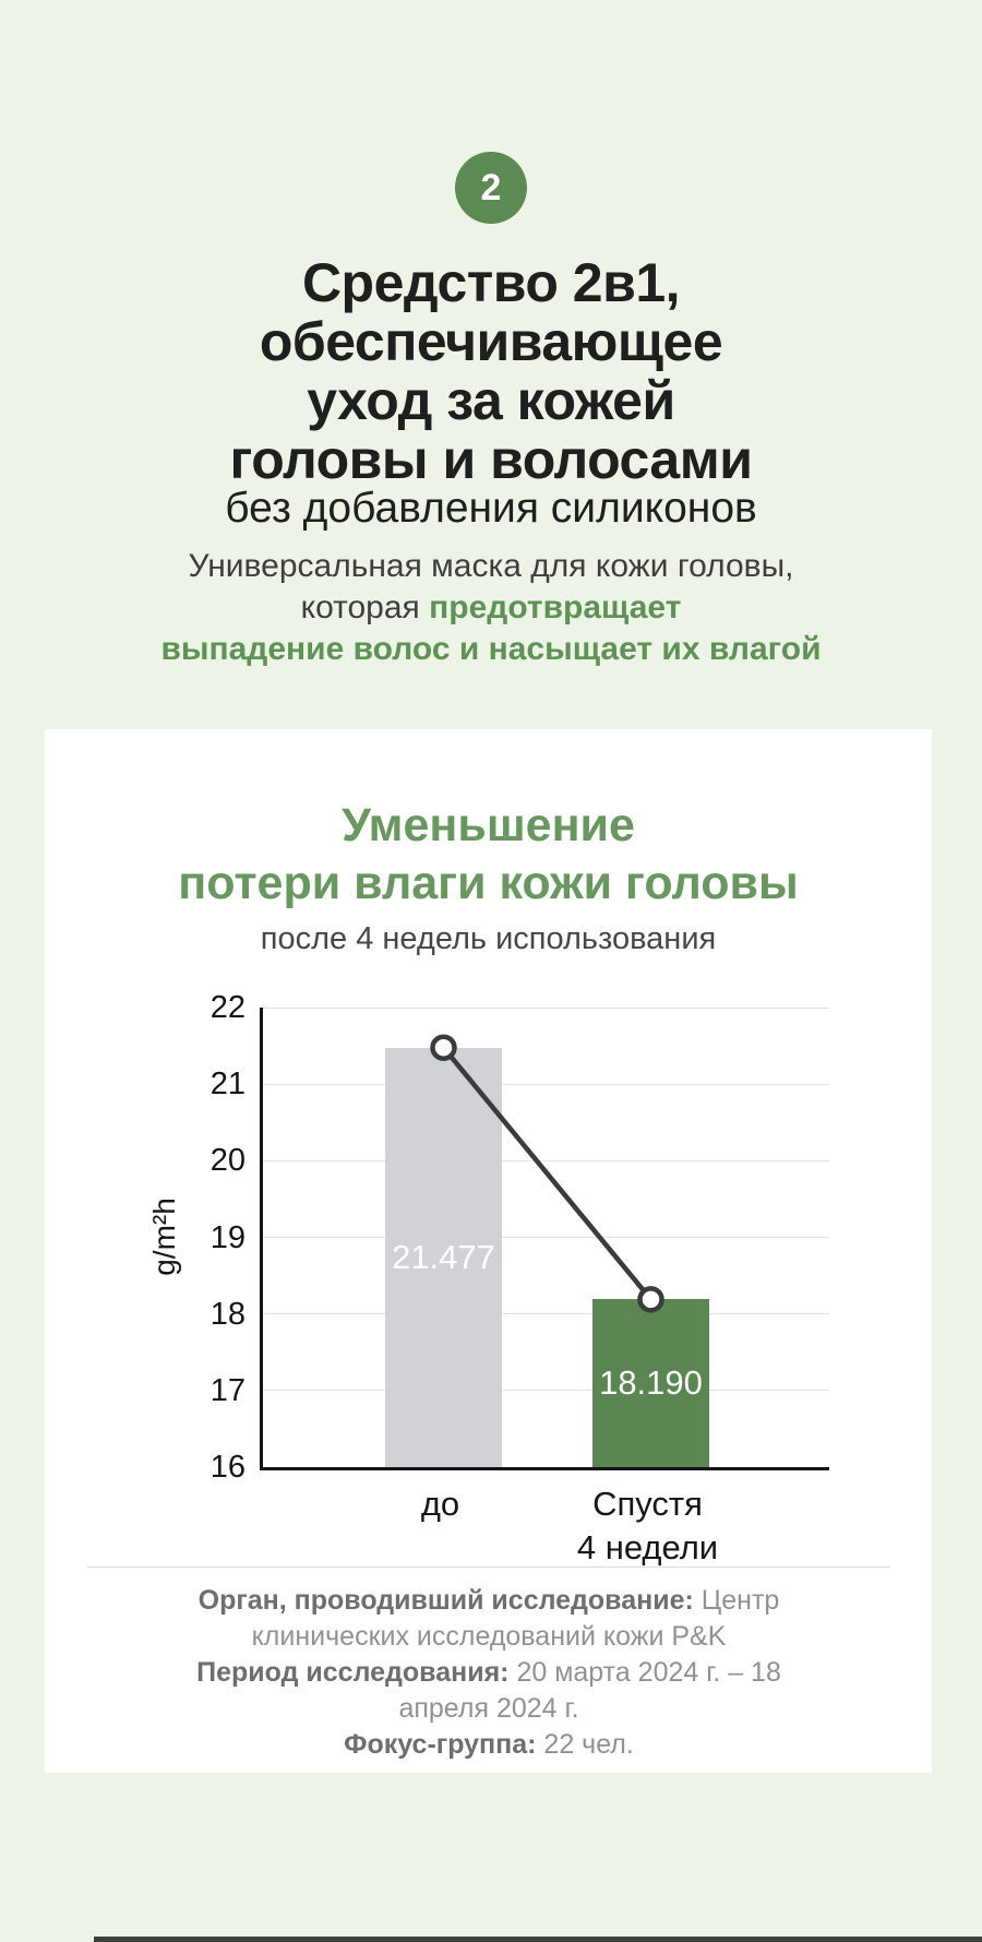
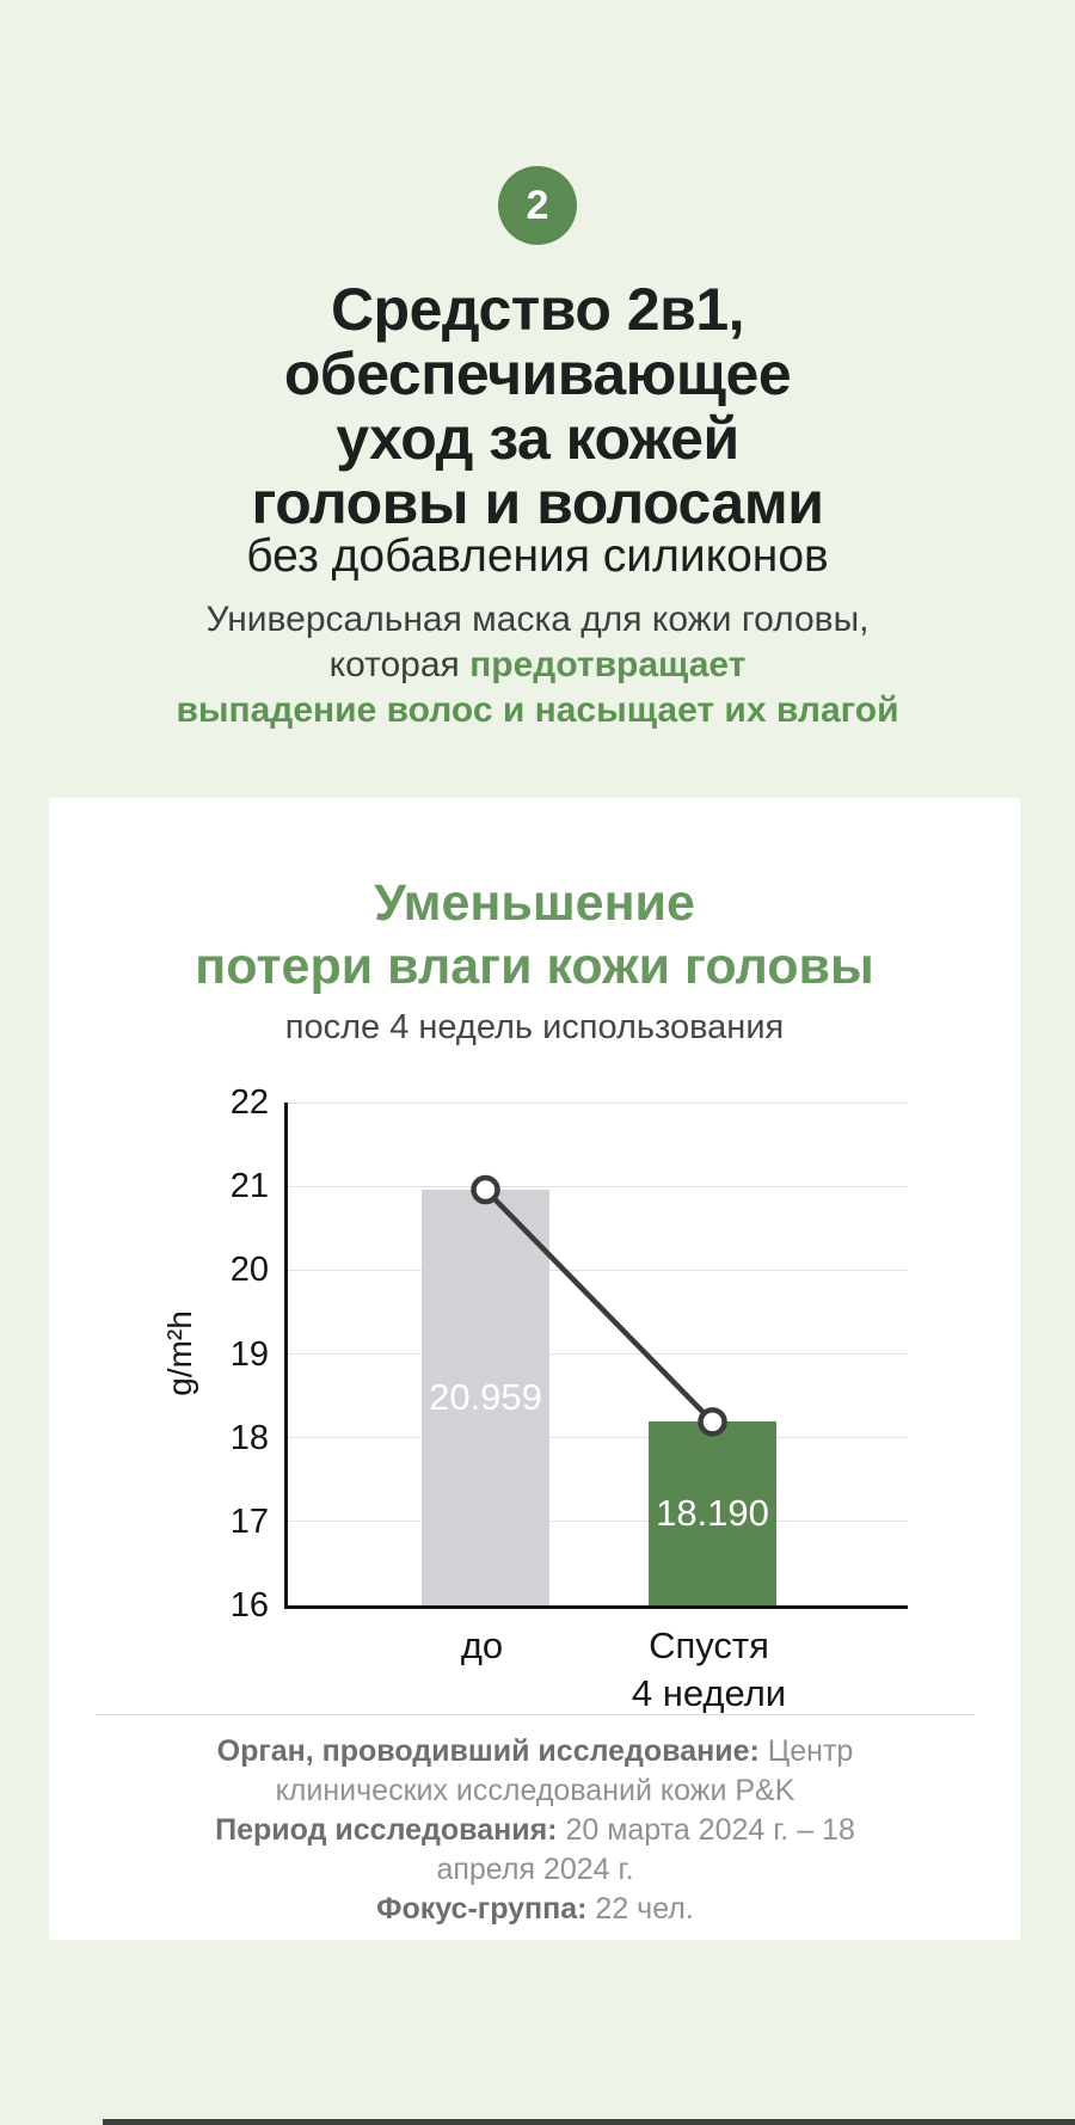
до: 21.477 -> 20.959
